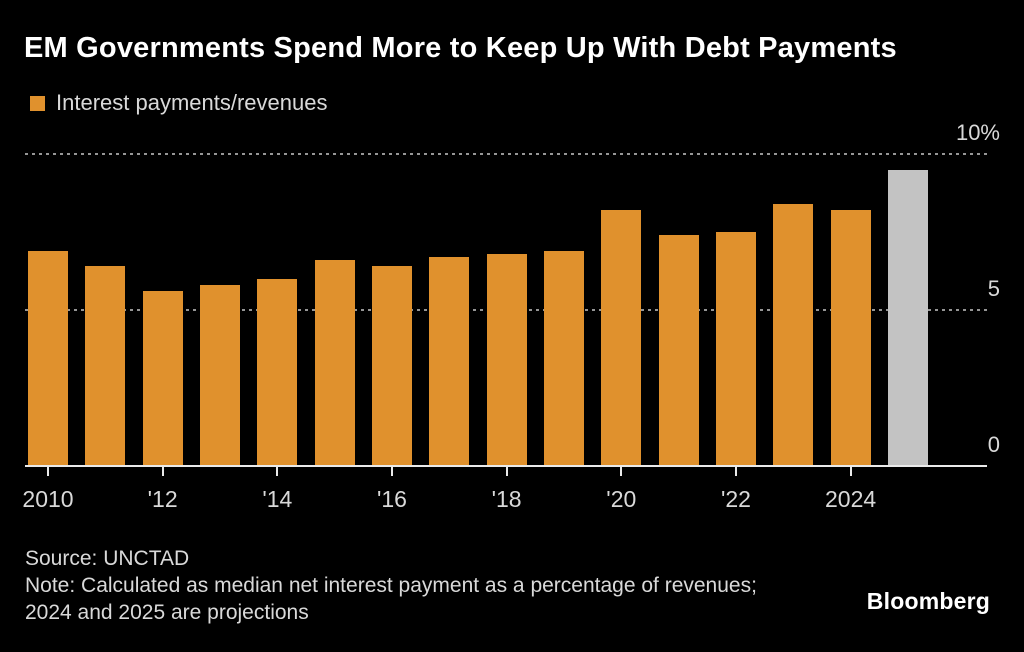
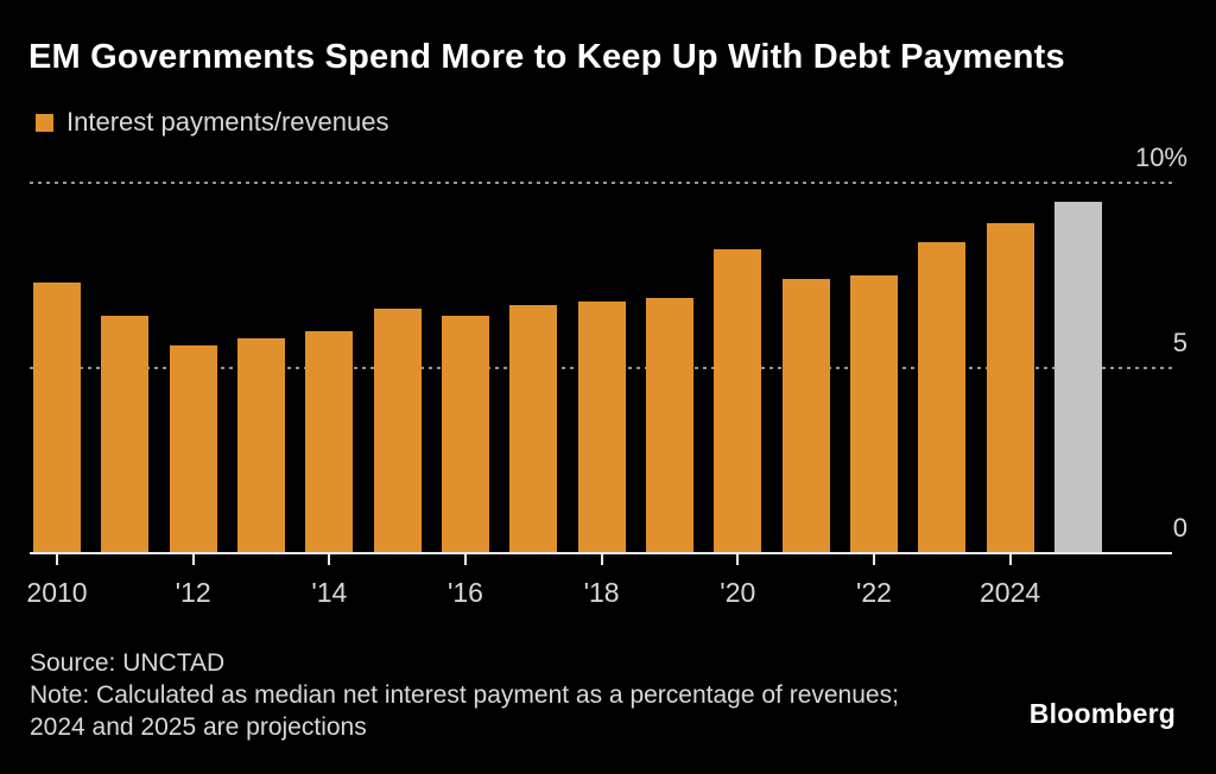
2010: 6.9% -> 7.3%
2024: 8.2% -> 8.9%
